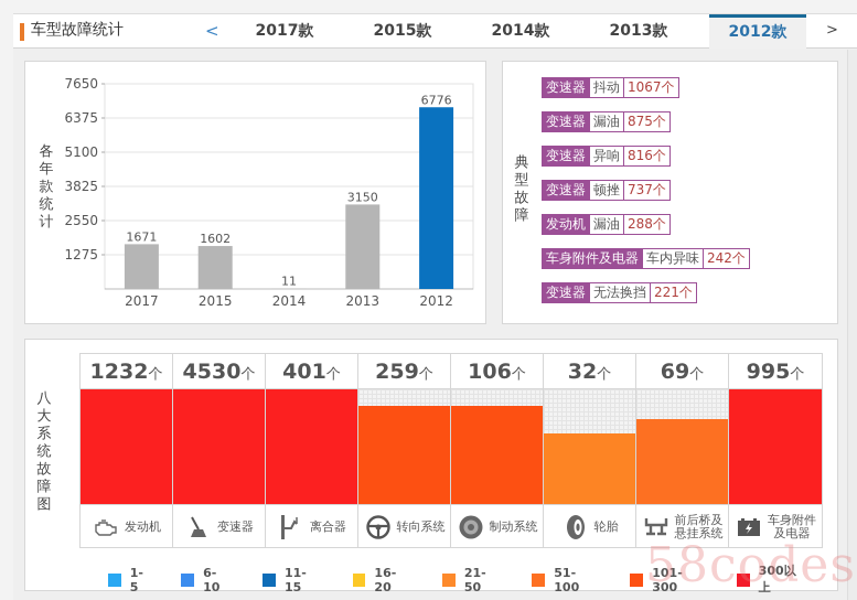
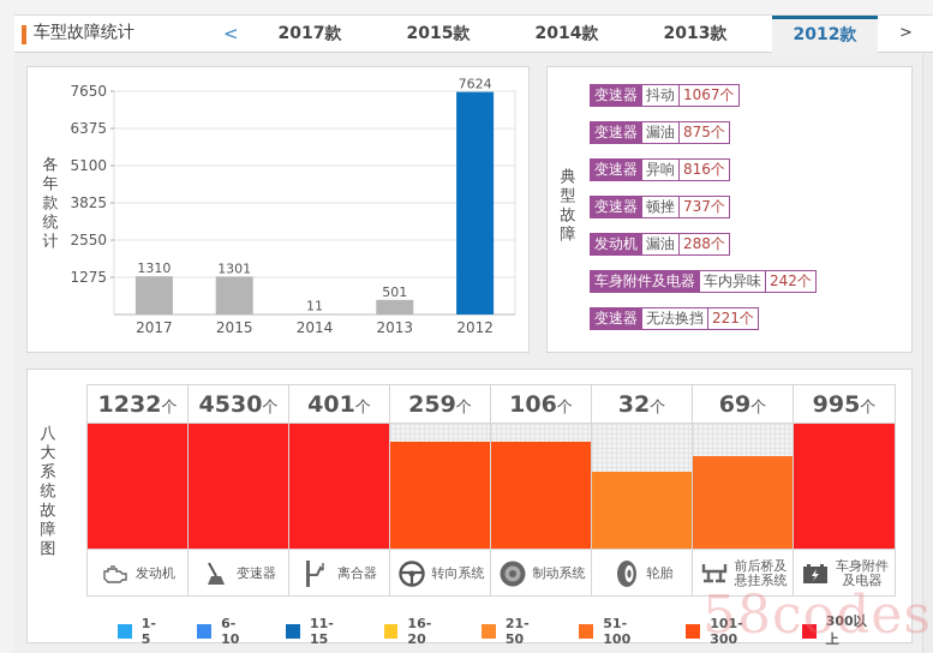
2017: 1671 -> 1310
2015: 1602 -> 1301
2013: 3150 -> 501
2012: 6776 -> 7624
